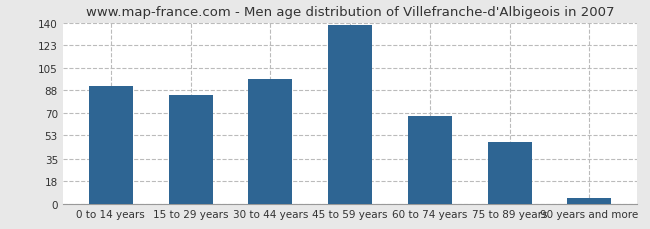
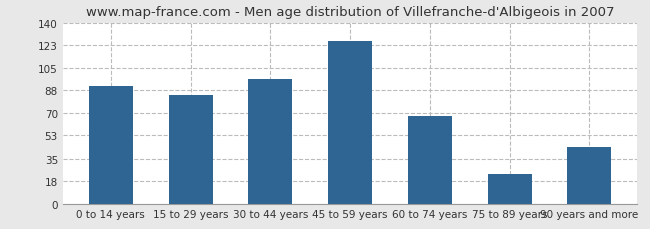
45 to 59 years: 138 -> 126
75 to 89 years: 48 -> 23
90 years and more: 5 -> 44
